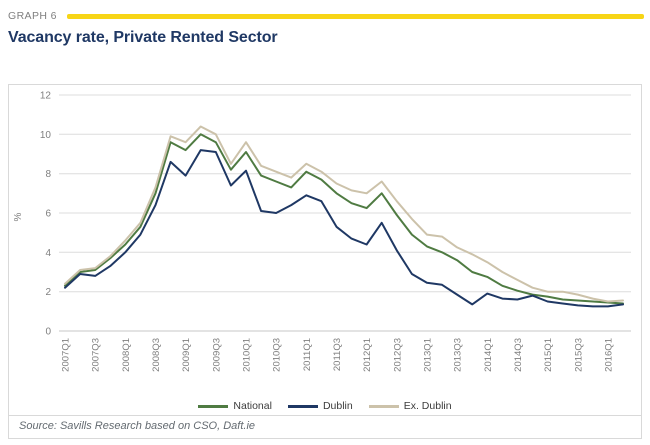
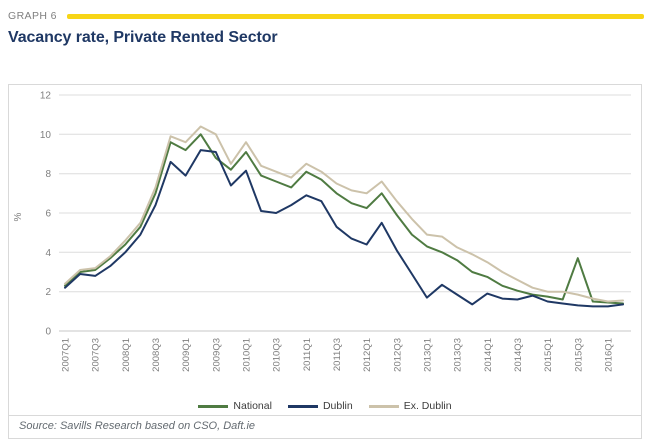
National/2009Q3: 9.6 -> 8.8
Dublin/2013Q1: 2.5 -> 1.7
National/2015Q3: 1.6 -> 3.7
